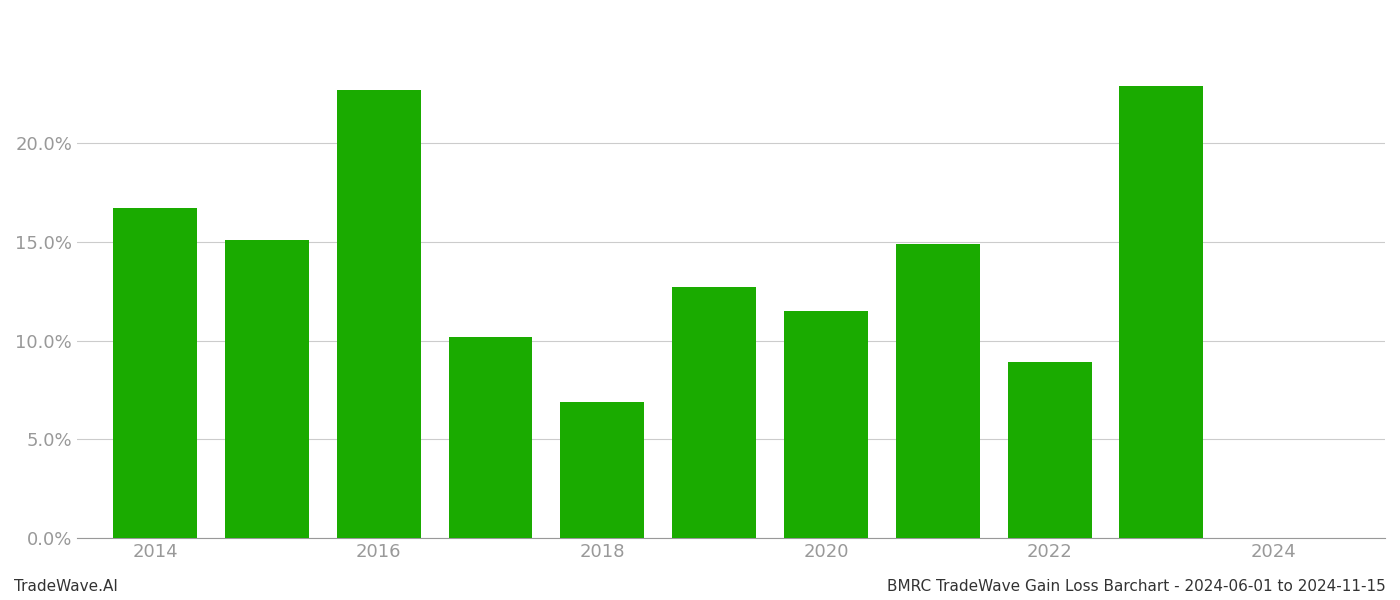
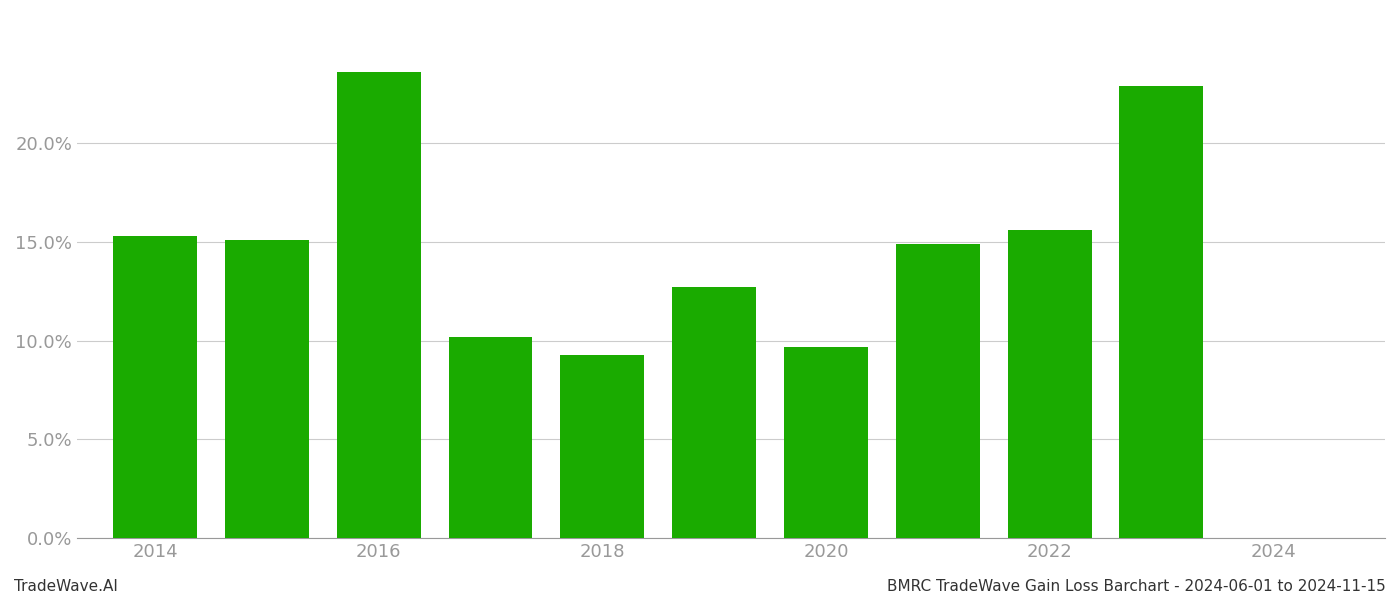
2014: 16.7% -> 15.3%
2016: 22.7% -> 23.6%
2018: 6.9% -> 9.3%
2020: 11.5% -> 9.7%
2022: 8.9% -> 15.6%
